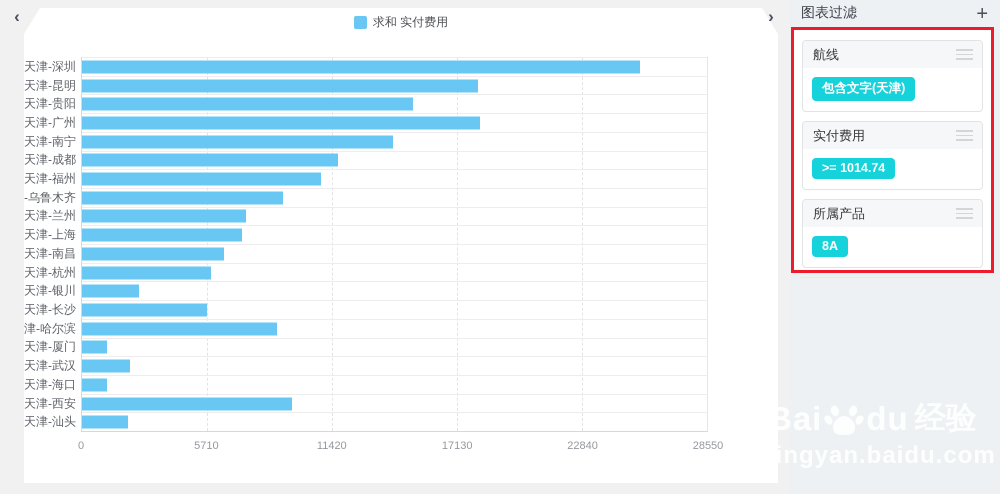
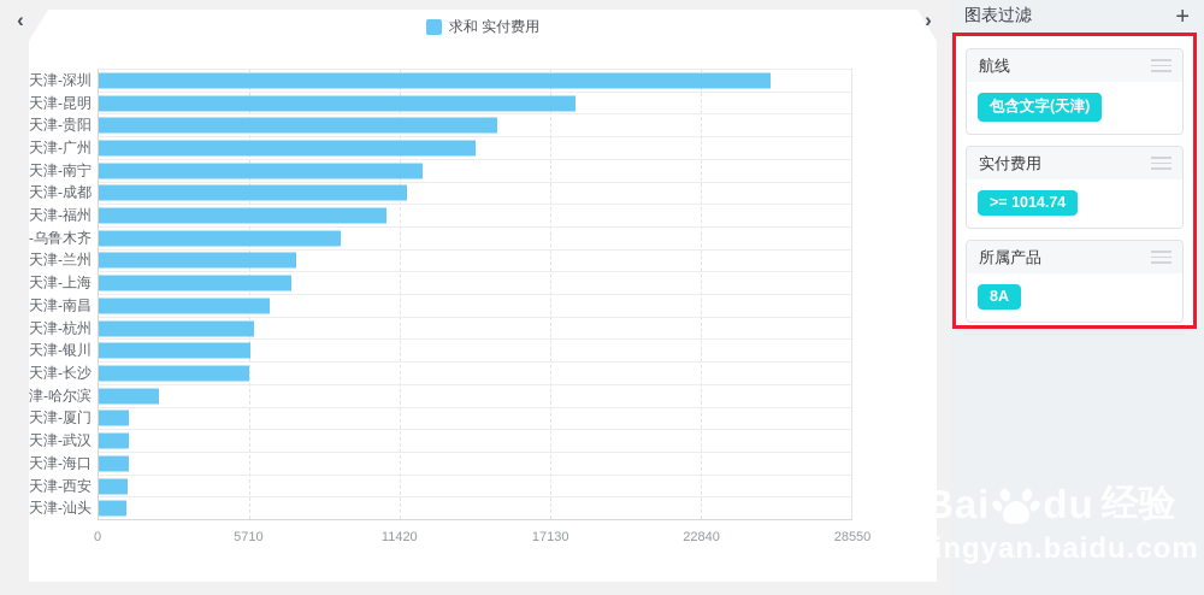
天津-广州: 18200 -> 14300
天津-南宁: 14200 -> 12300
天津-银川: 2600 -> 5800
天津-哈尔滨: 8900 -> 2300
天津-武汉: 2200 -> 1200
天津-西安: 9600 -> 1100
天津-汕头: 2100 -> 1000
